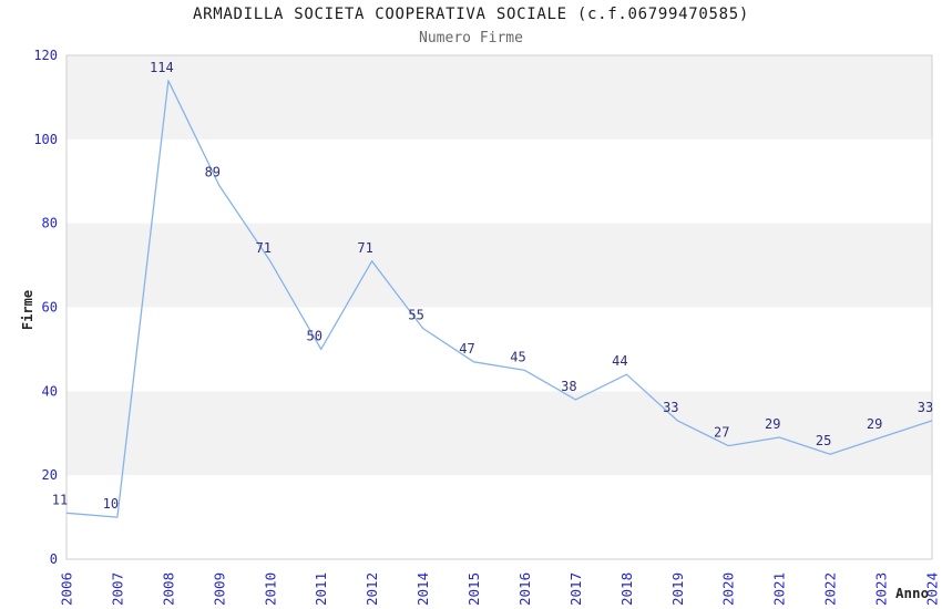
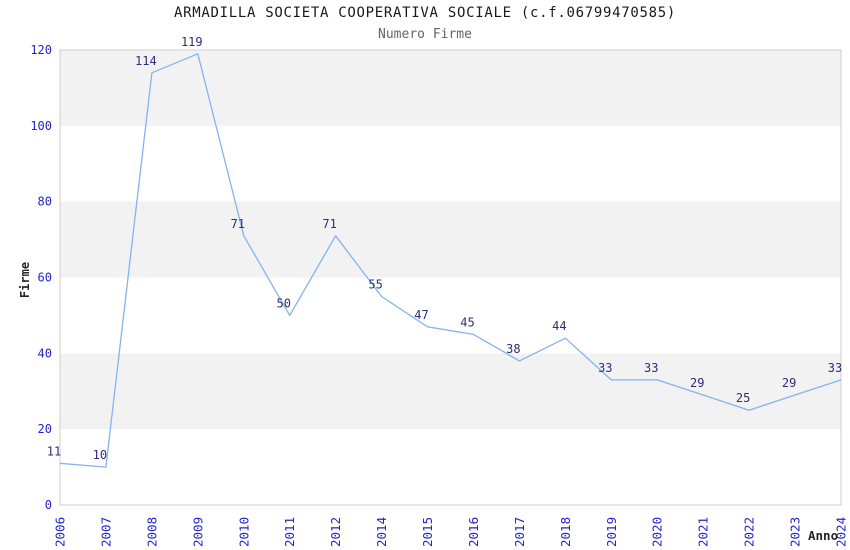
2009: 89 -> 119
2020: 27 -> 33
